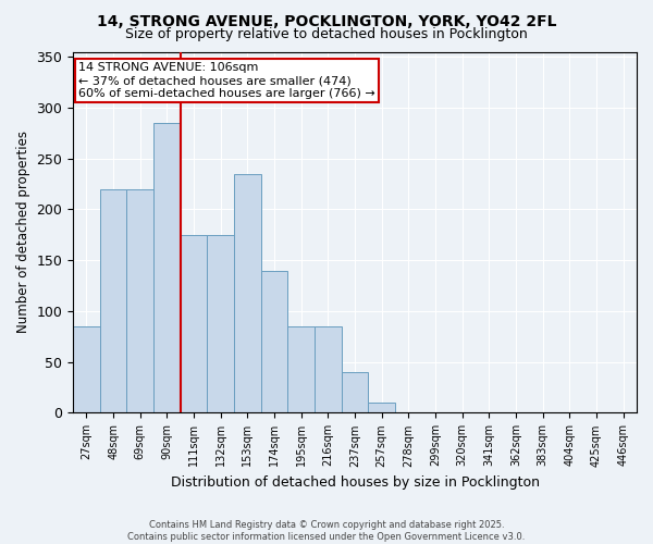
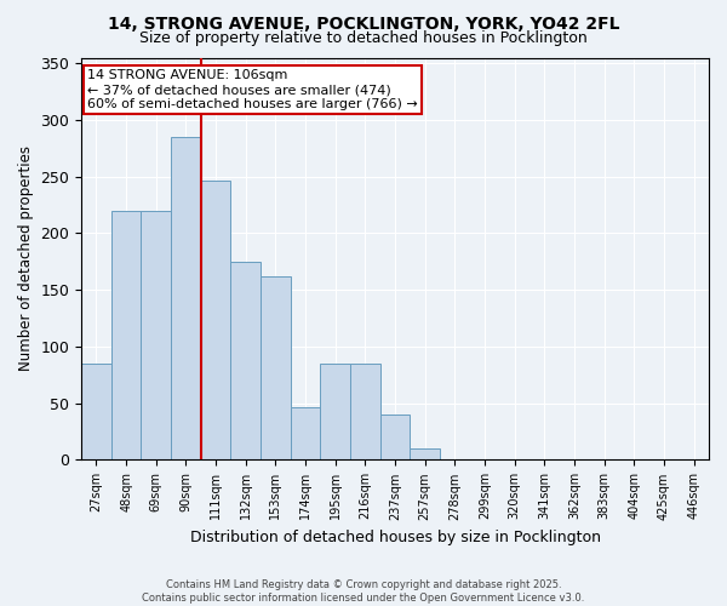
111sqm: 175 -> 246
153sqm: 235 -> 162
174sqm: 140 -> 46
